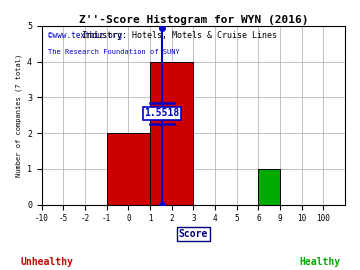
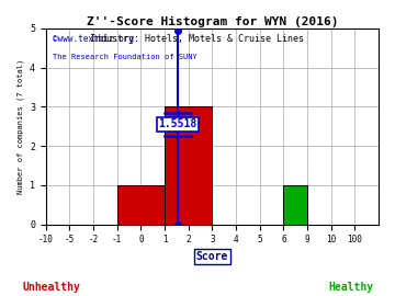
0: 2 -> 1
2: 4 -> 3
